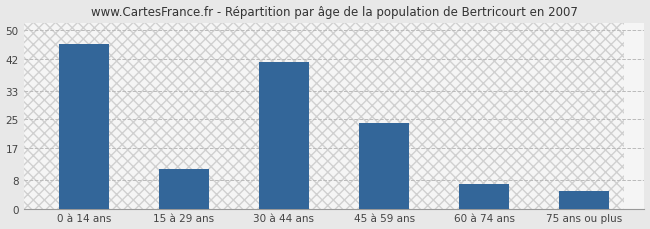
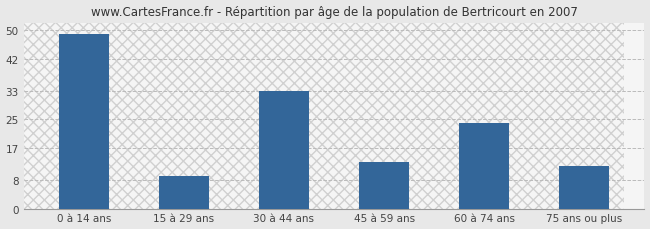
0 à 14 ans: 46 -> 49
15 à 29 ans: 11 -> 9
30 à 44 ans: 41 -> 33
45 à 59 ans: 24 -> 13
60 à 74 ans: 7 -> 24
75 ans ou plus: 5 -> 12
